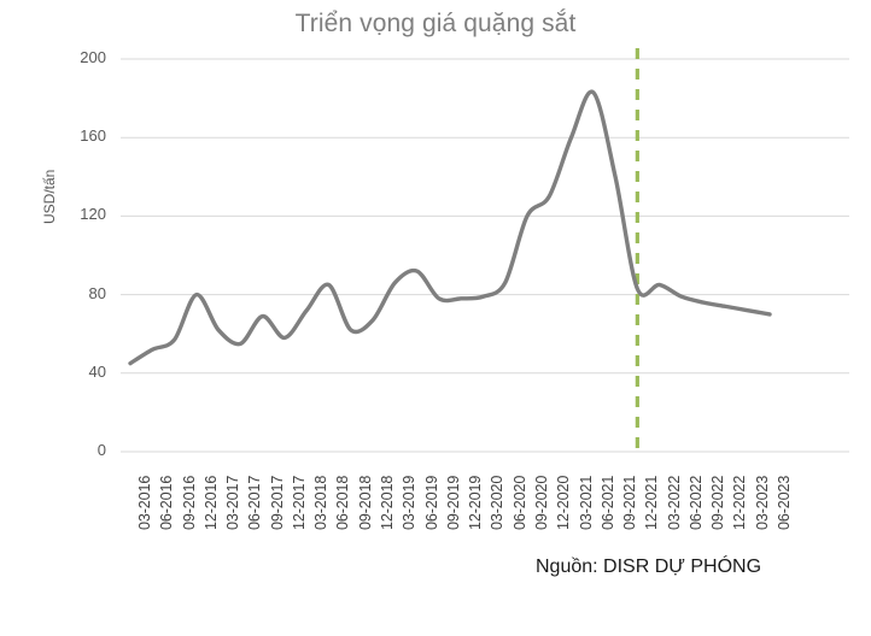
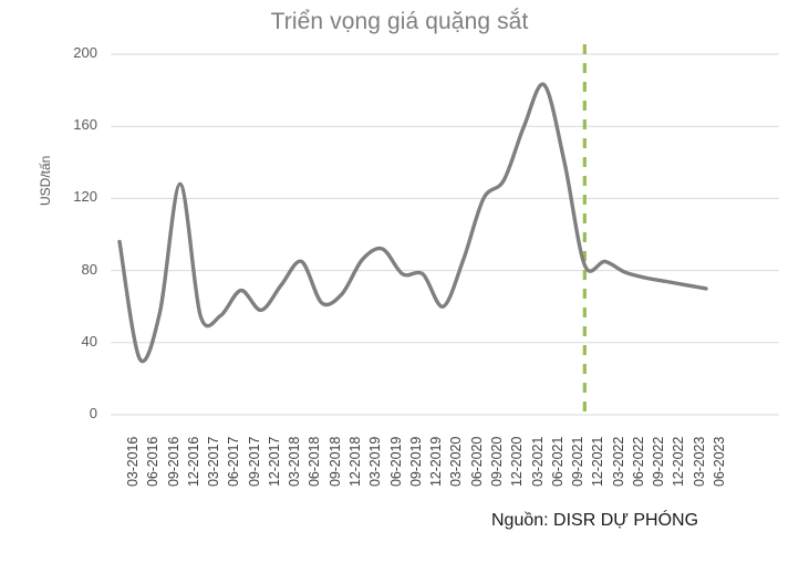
03-2016: 45 -> 96
06-2016: 52 -> 31
12-2016: 80 -> 128
03-2017: 62 -> 55
03-2020: 79 -> 60
